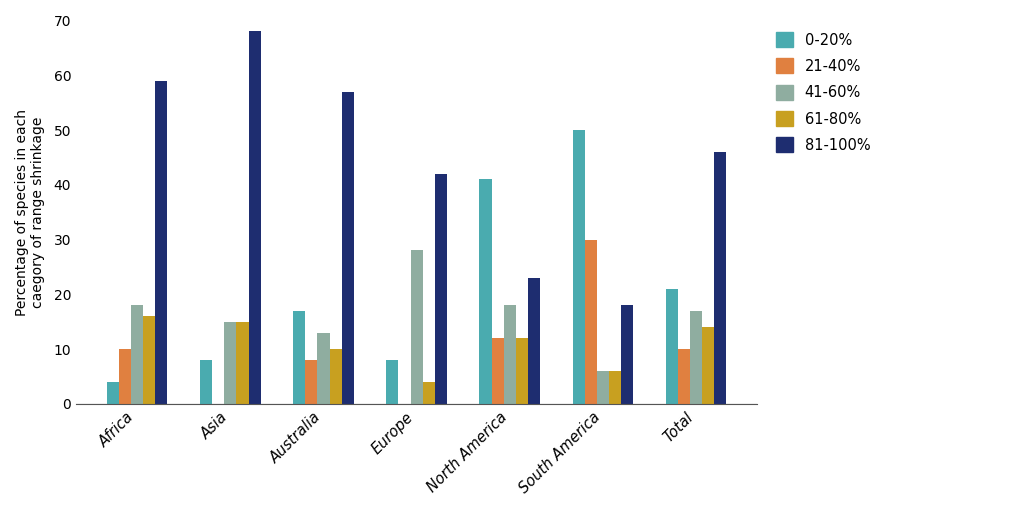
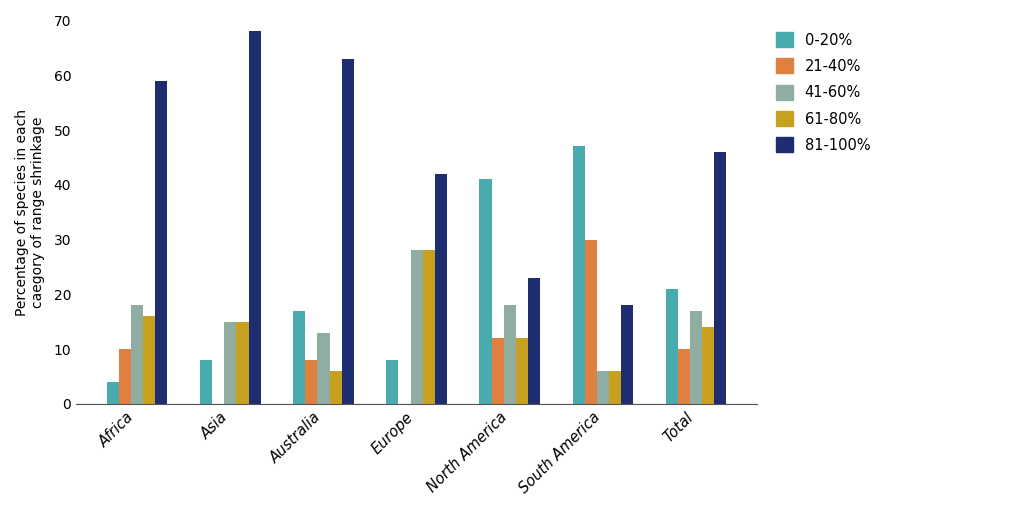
61-80%/Australia: 10 -> 6
81-100%/Australia: 57 -> 63
61-80%/Europe: 4 -> 28
0-20%/South America: 50 -> 47
